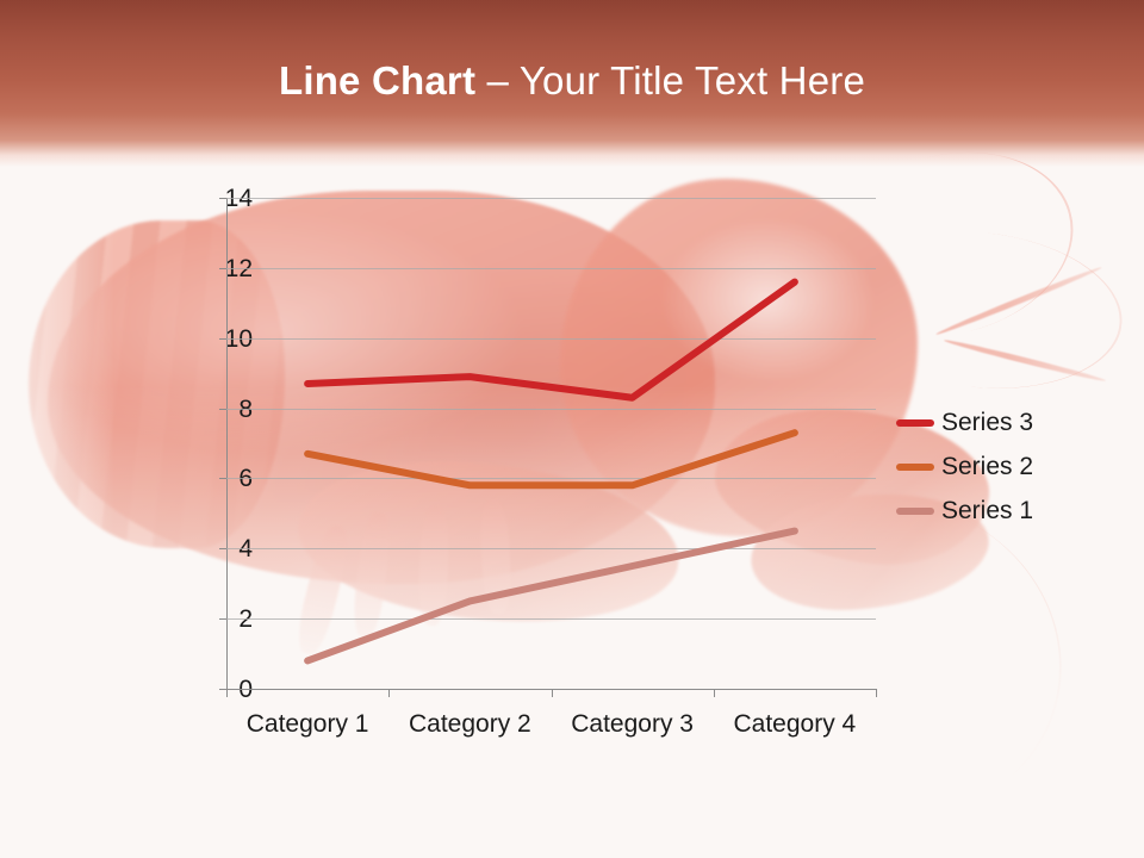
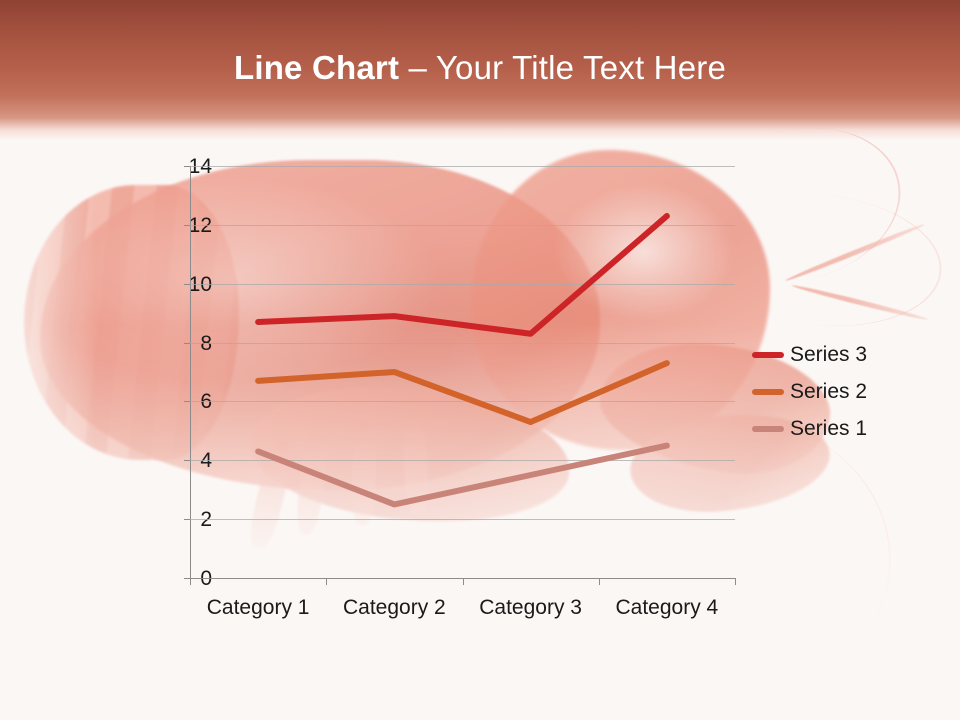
Series 1/Category 1: 0.8 -> 4.3
Series 2/Category 2: 5.8 -> 7.0
Series 2/Category 3: 5.8 -> 5.3
Series 3/Category 4: 11.6 -> 12.3
